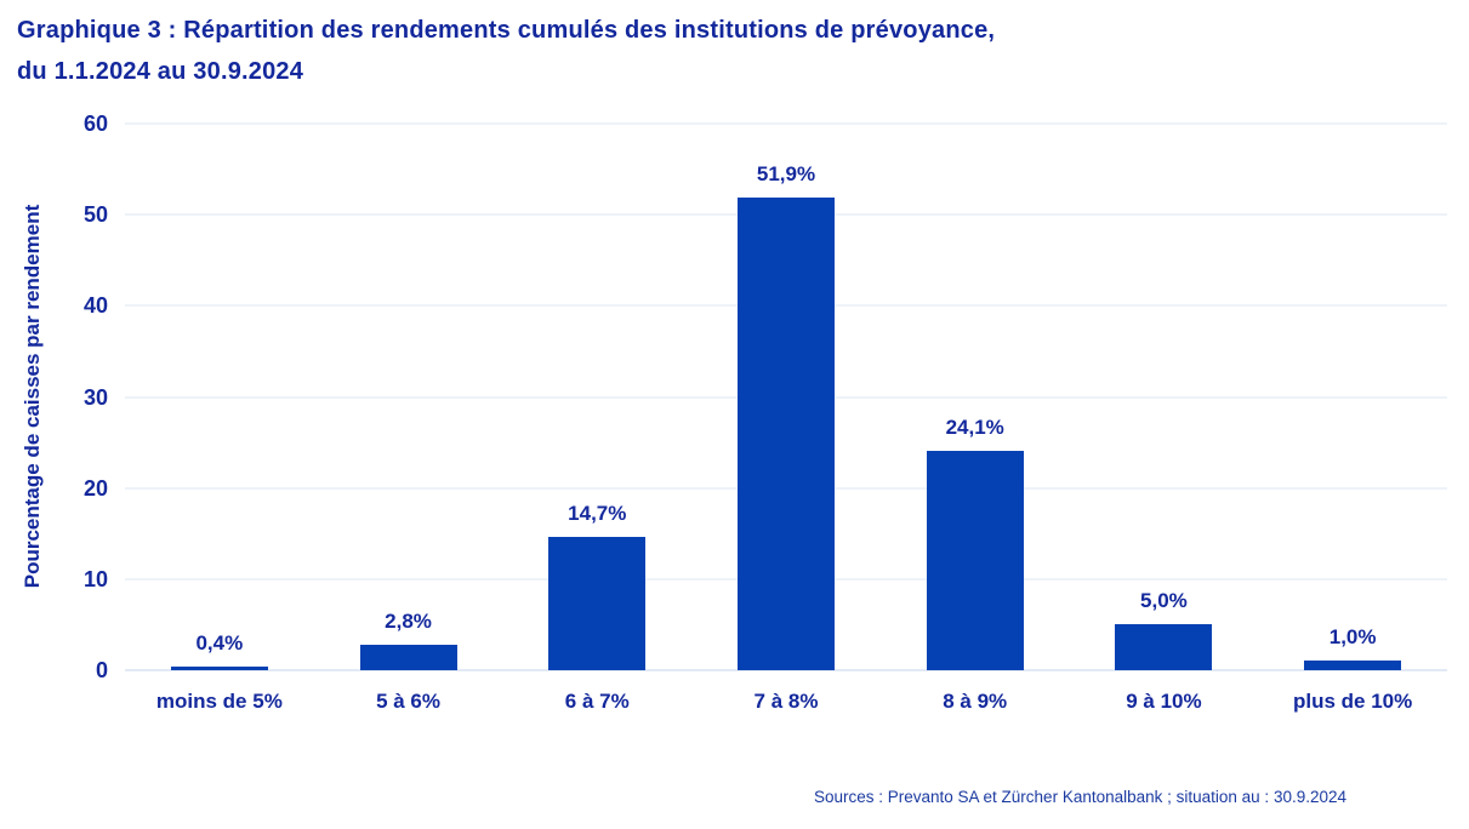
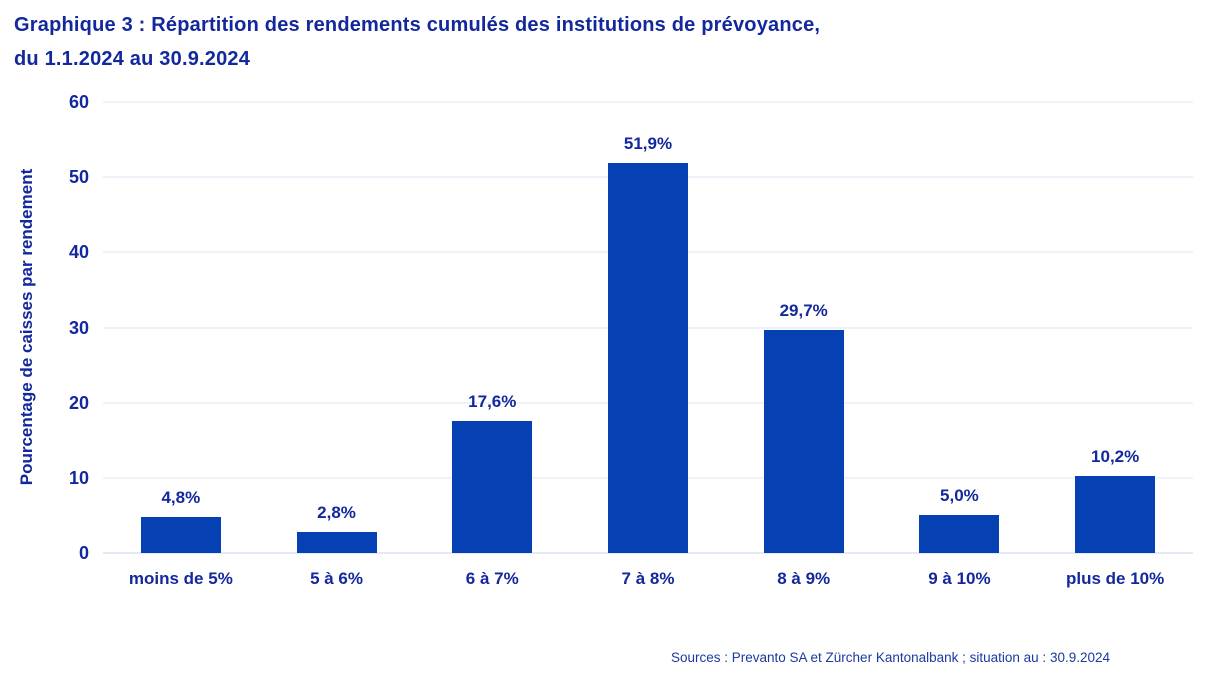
moins de 5%: 0,4% -> 4,8%
6 à 7%: 14,7% -> 17,6%
8 à 9%: 24,1% -> 29,7%
plus de 10%: 1,0% -> 10,2%
